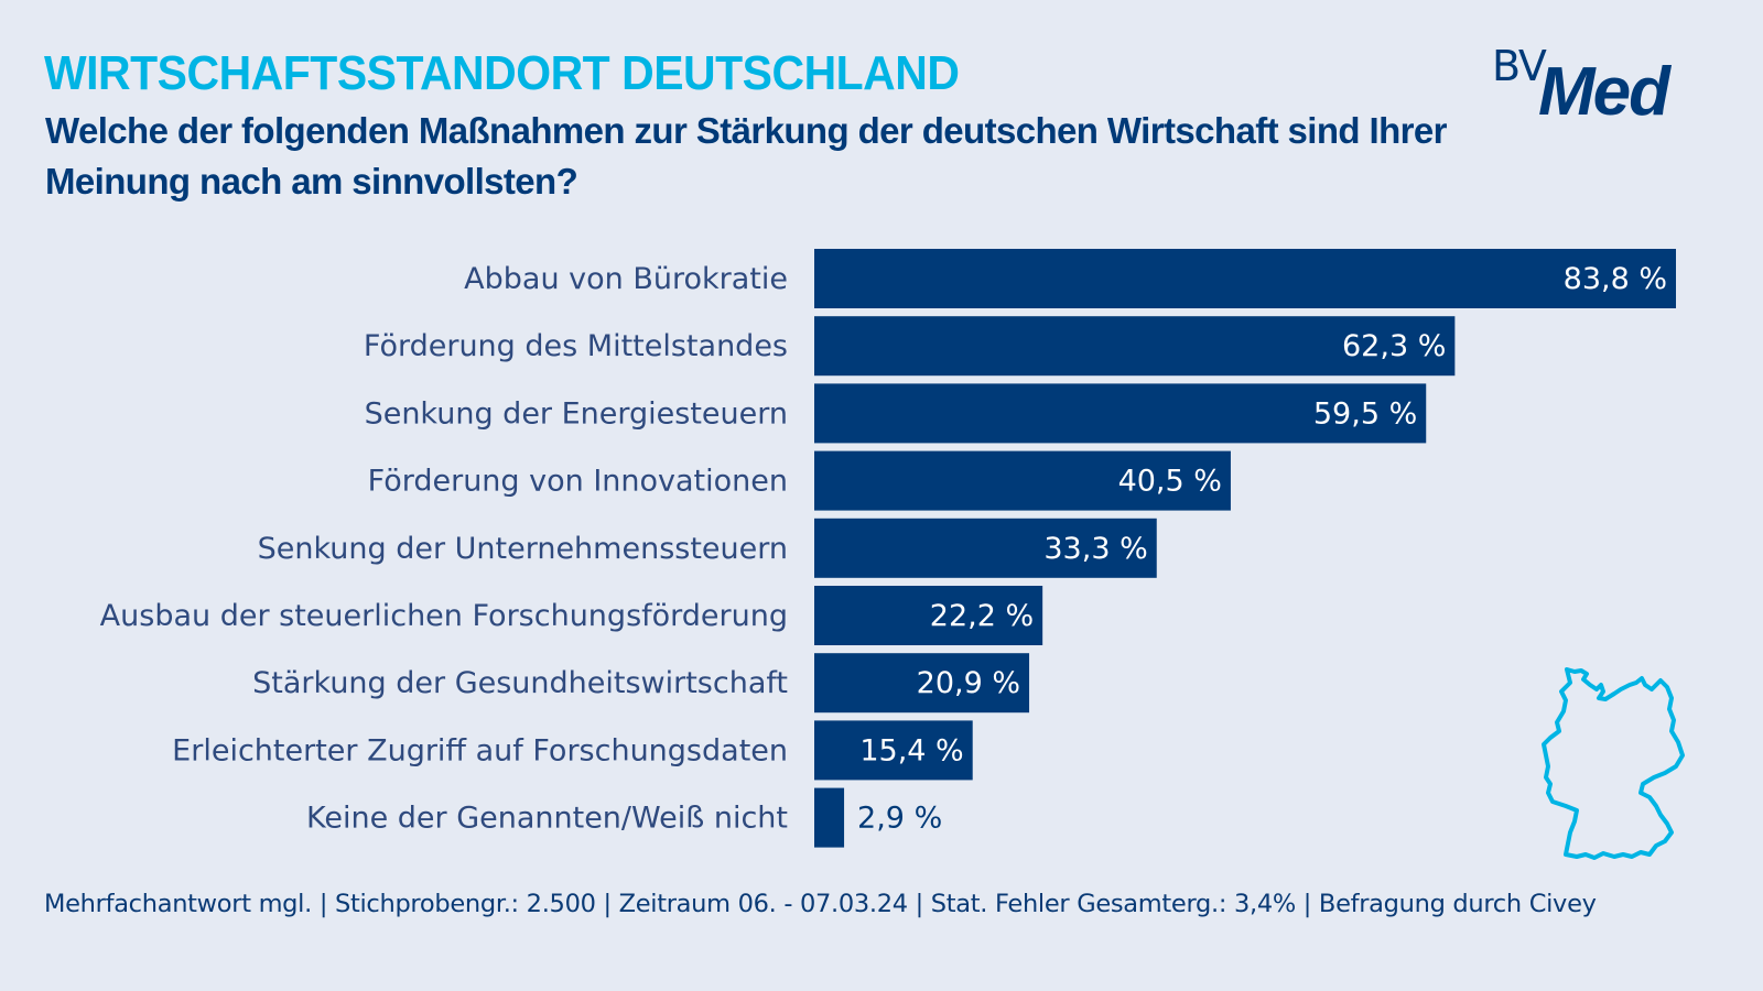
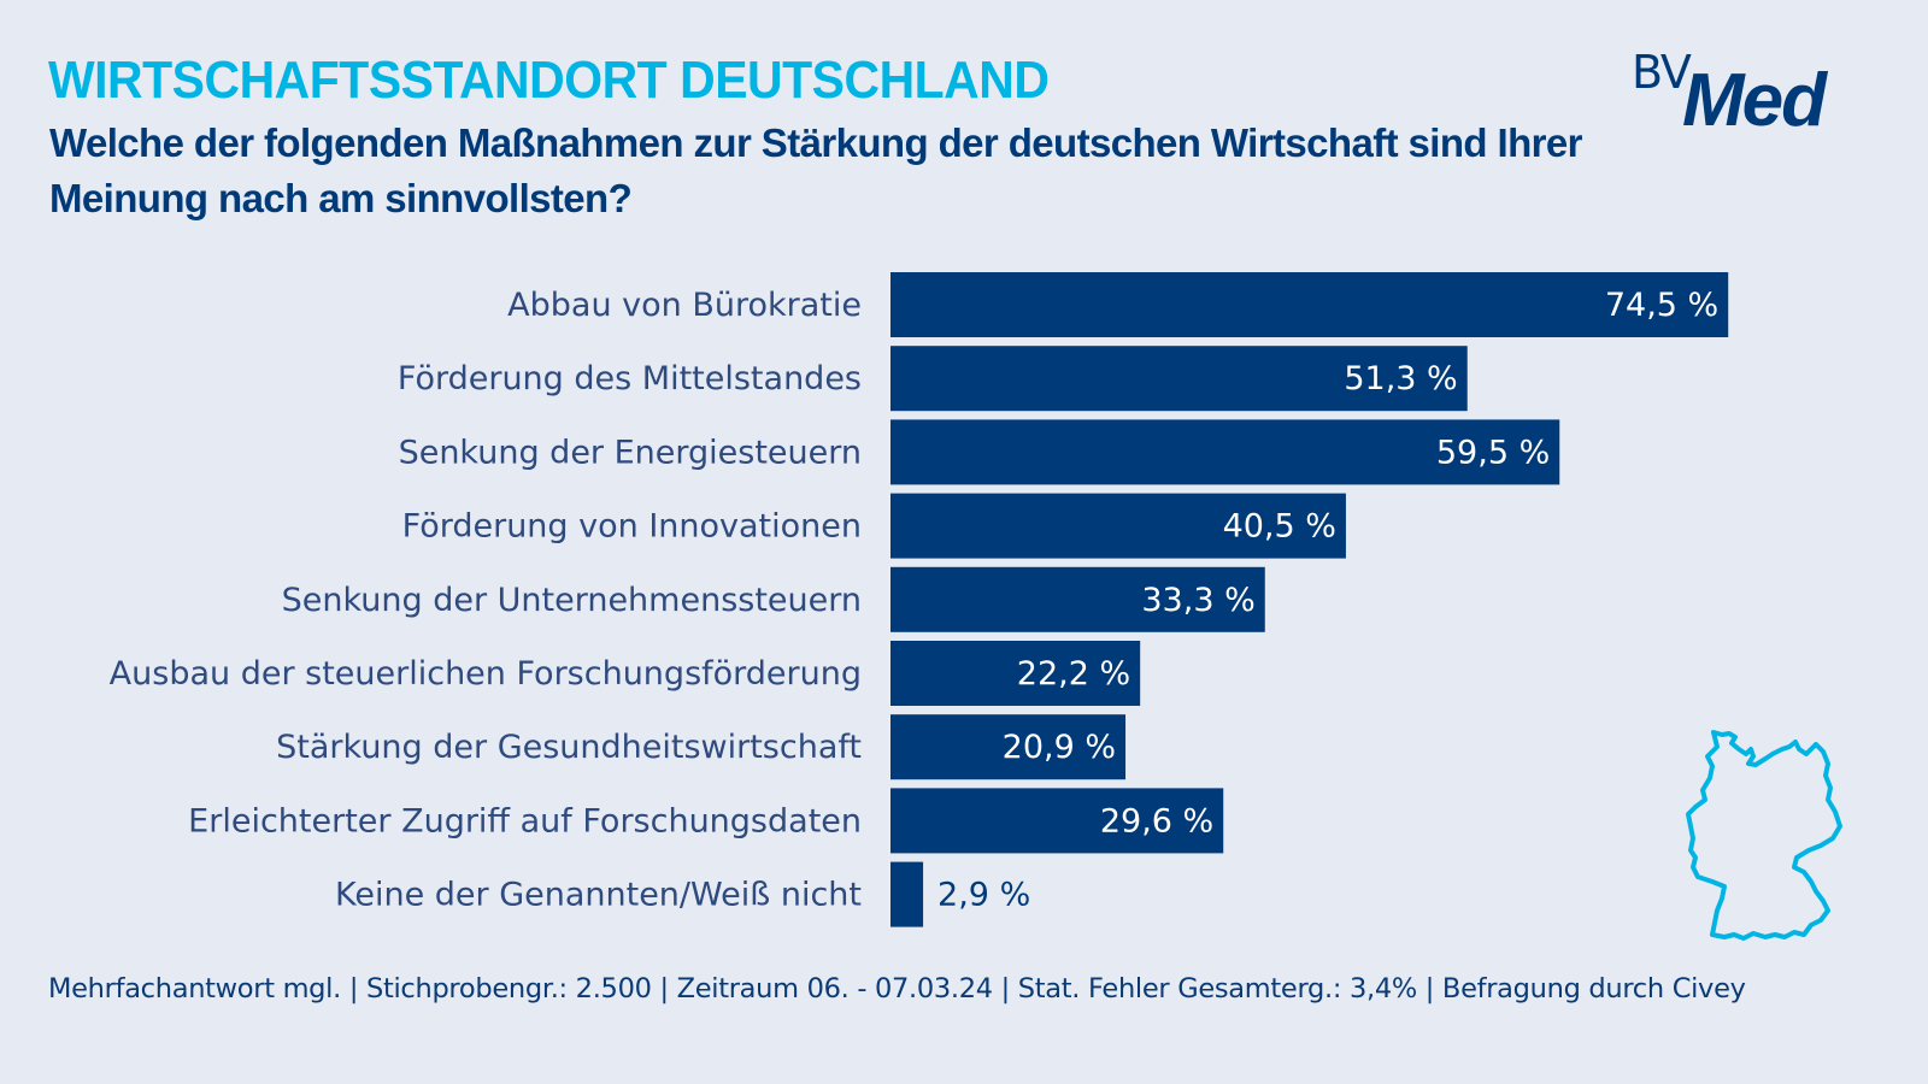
Abbau von Bürokratie: 83,8 -> 74,5
Förderung des Mittelstandes: 62,3 -> 51,3
Erleichterter Zugriff auf Forschungsdaten: 15,4 -> 29,6
